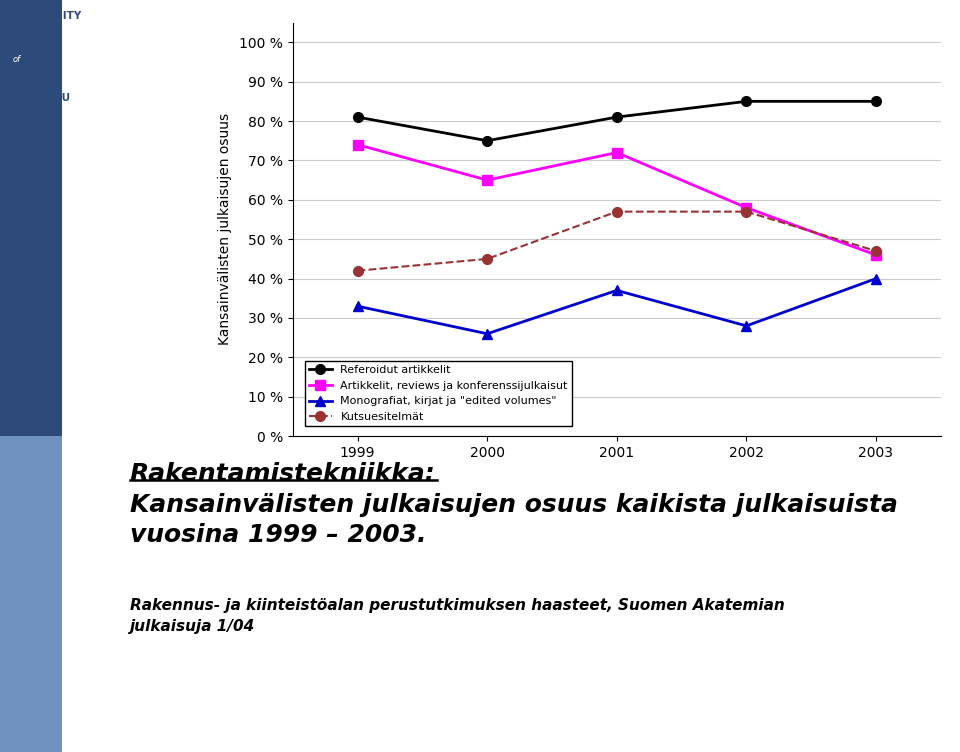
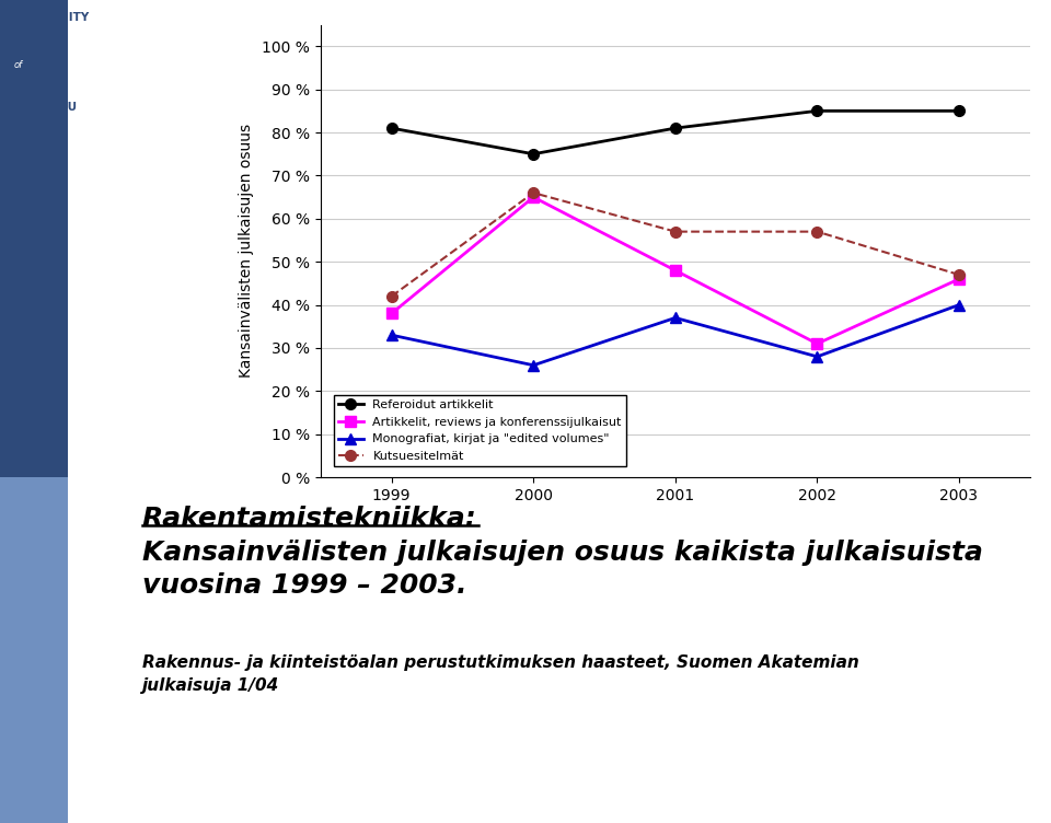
Artikkelit, reviews ja konferenssijulkaisut/1999: 74 % -> 38 %
Kutsuesitelmät/2000: 45 % -> 66 %
Artikkelit, reviews ja konferenssijulkaisut/2001: 72 % -> 48 %
Artikkelit, reviews ja konferenssijulkaisut/2002: 58 % -> 31 %
